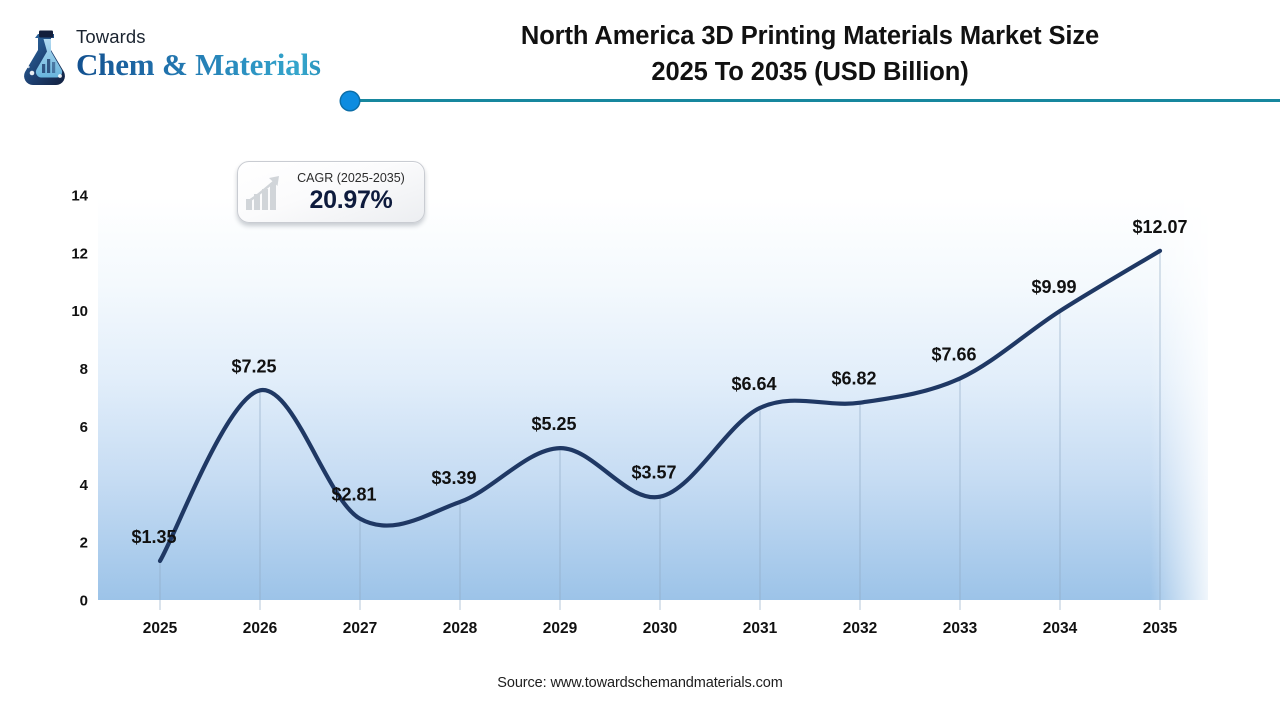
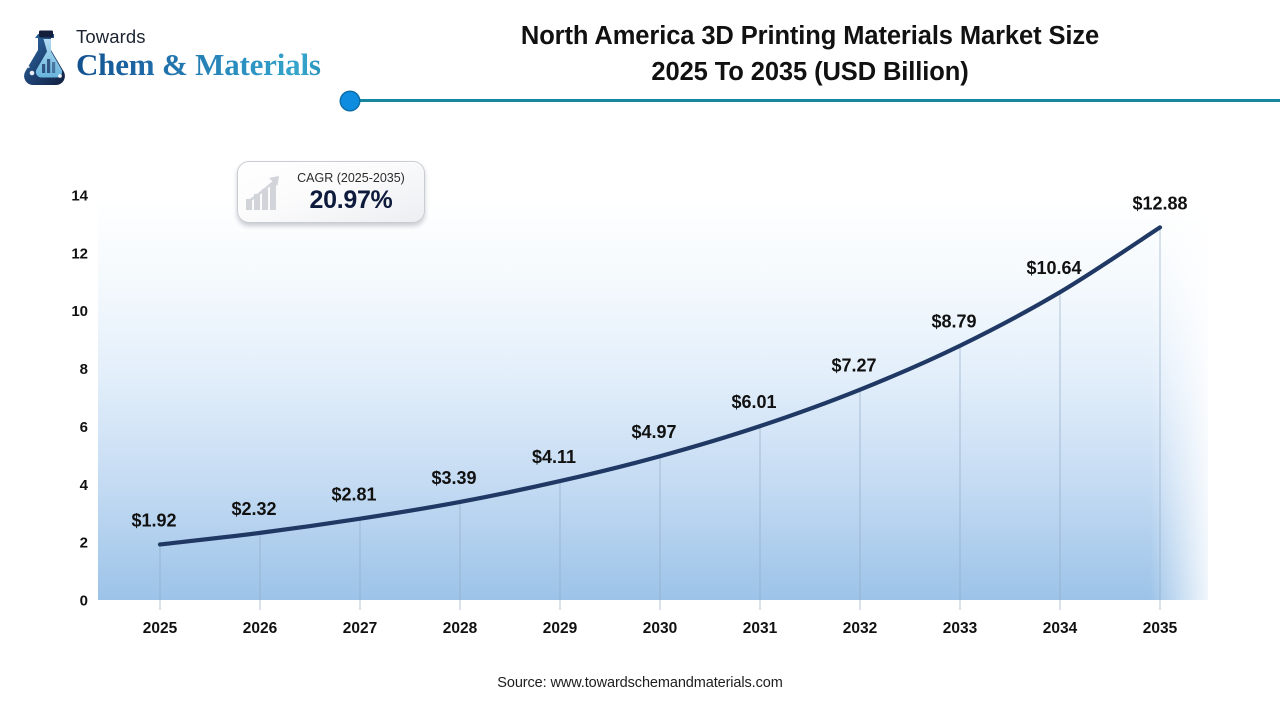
2025: $1.35 -> $1.92
2026: $7.25 -> $2.32
2029: $5.25 -> $4.11
2030: $3.57 -> $4.97
2031: $6.64 -> $6.01
2032: $6.82 -> $7.27
2033: $7.66 -> $8.79
2034: $9.99 -> $10.64
2035: $12.07 -> $12.88
